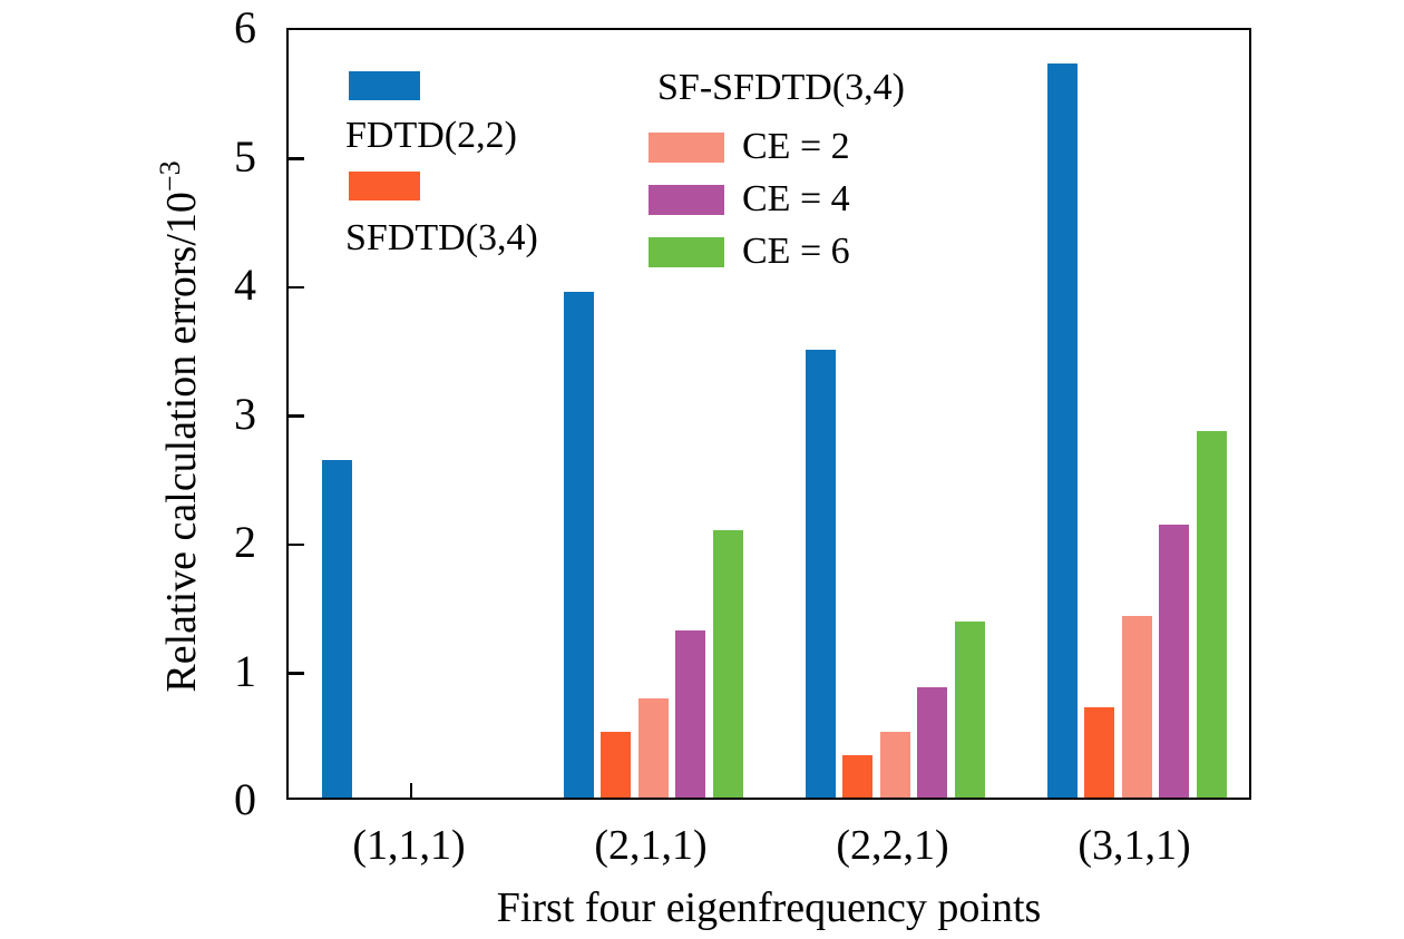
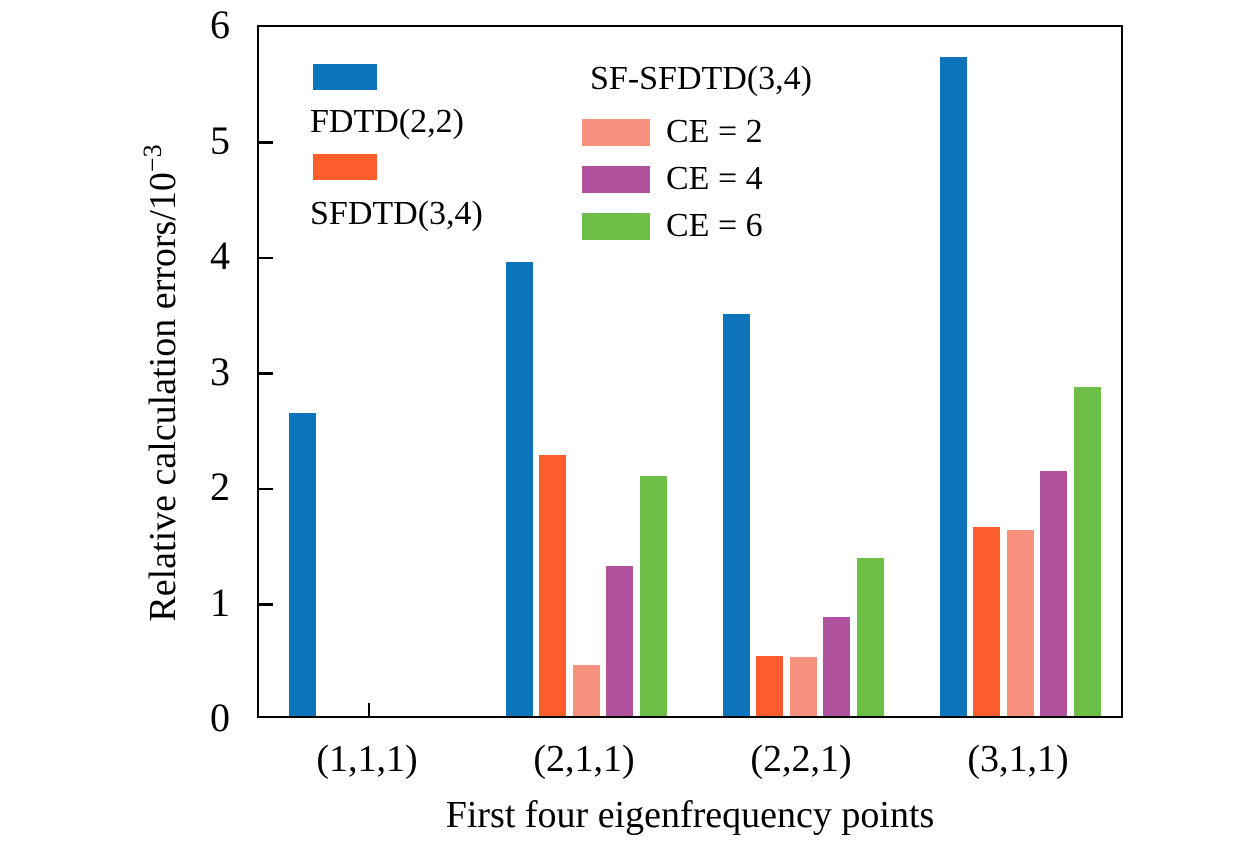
SFDTD(3,4)/(2,1,1): 0.51 -> 2.26
SF-SFDTD(3,4) CE = 2/(2,1,1): 0.77 -> 0.44
SFDTD(3,4)/(2,2,1): 0.33 -> 0.52
SFDTD(3,4)/(3,1,1): 0.70 -> 1.64
SF-SFDTD(3,4) CE = 2/(3,1,1): 1.41 -> 1.61
